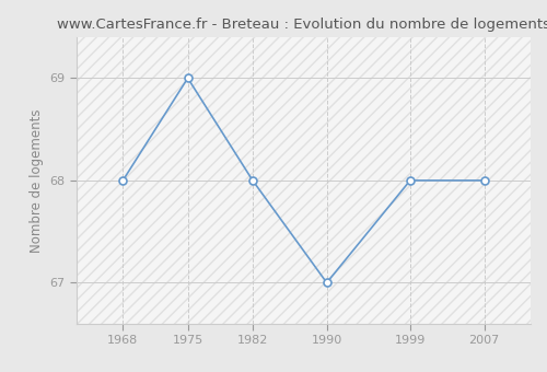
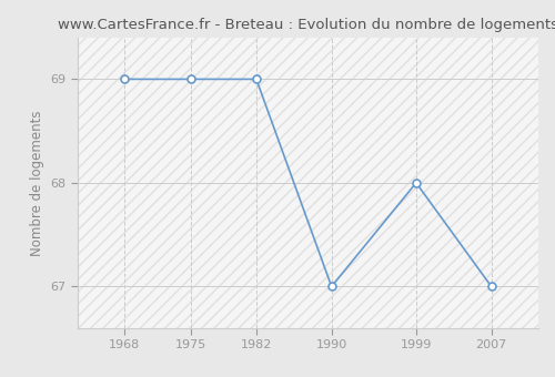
1968: 68 -> 69
1982: 68 -> 69
2007: 68 -> 67
